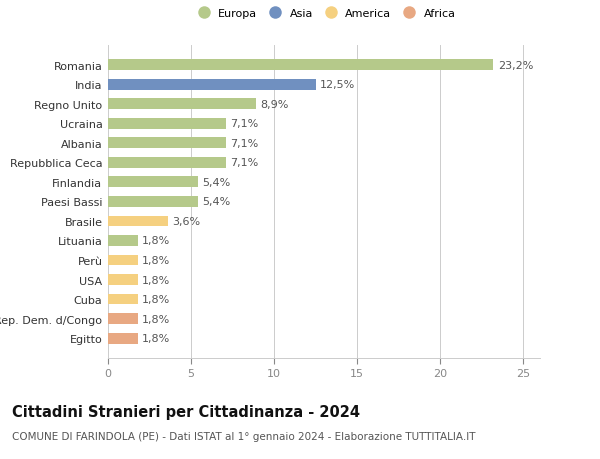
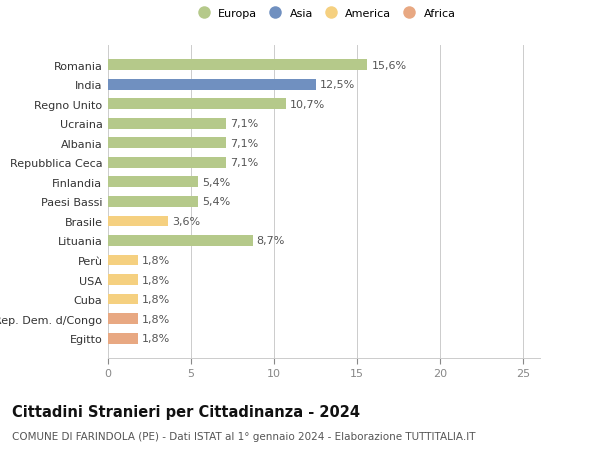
Romania: 23,2% -> 15,6%
Regno Unito: 8,9% -> 10,7%
Lituania: 1,8% -> 8,7%
